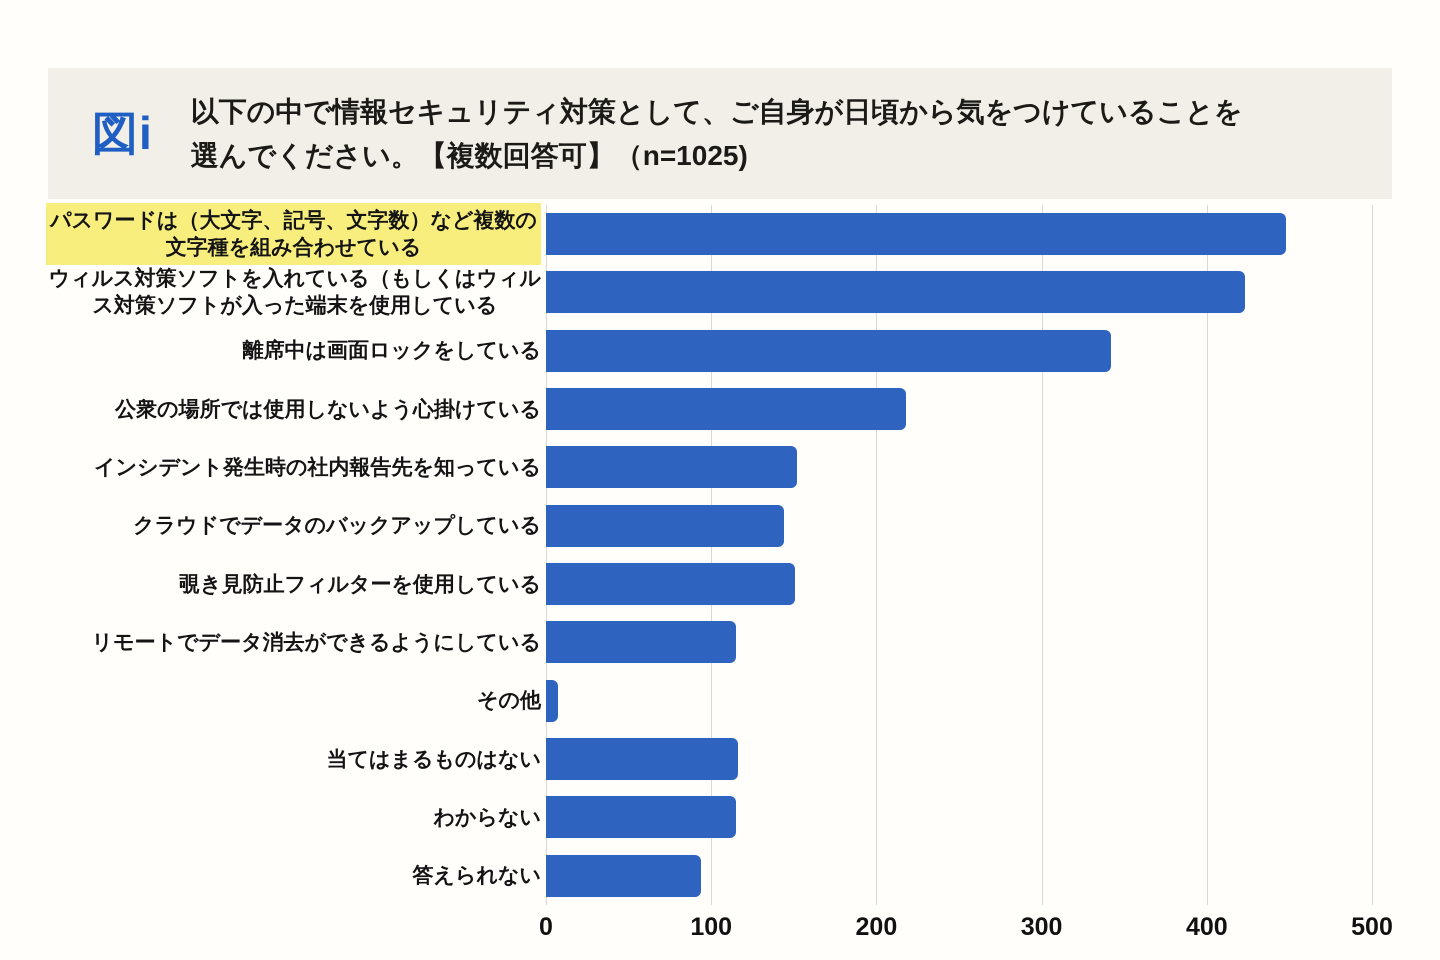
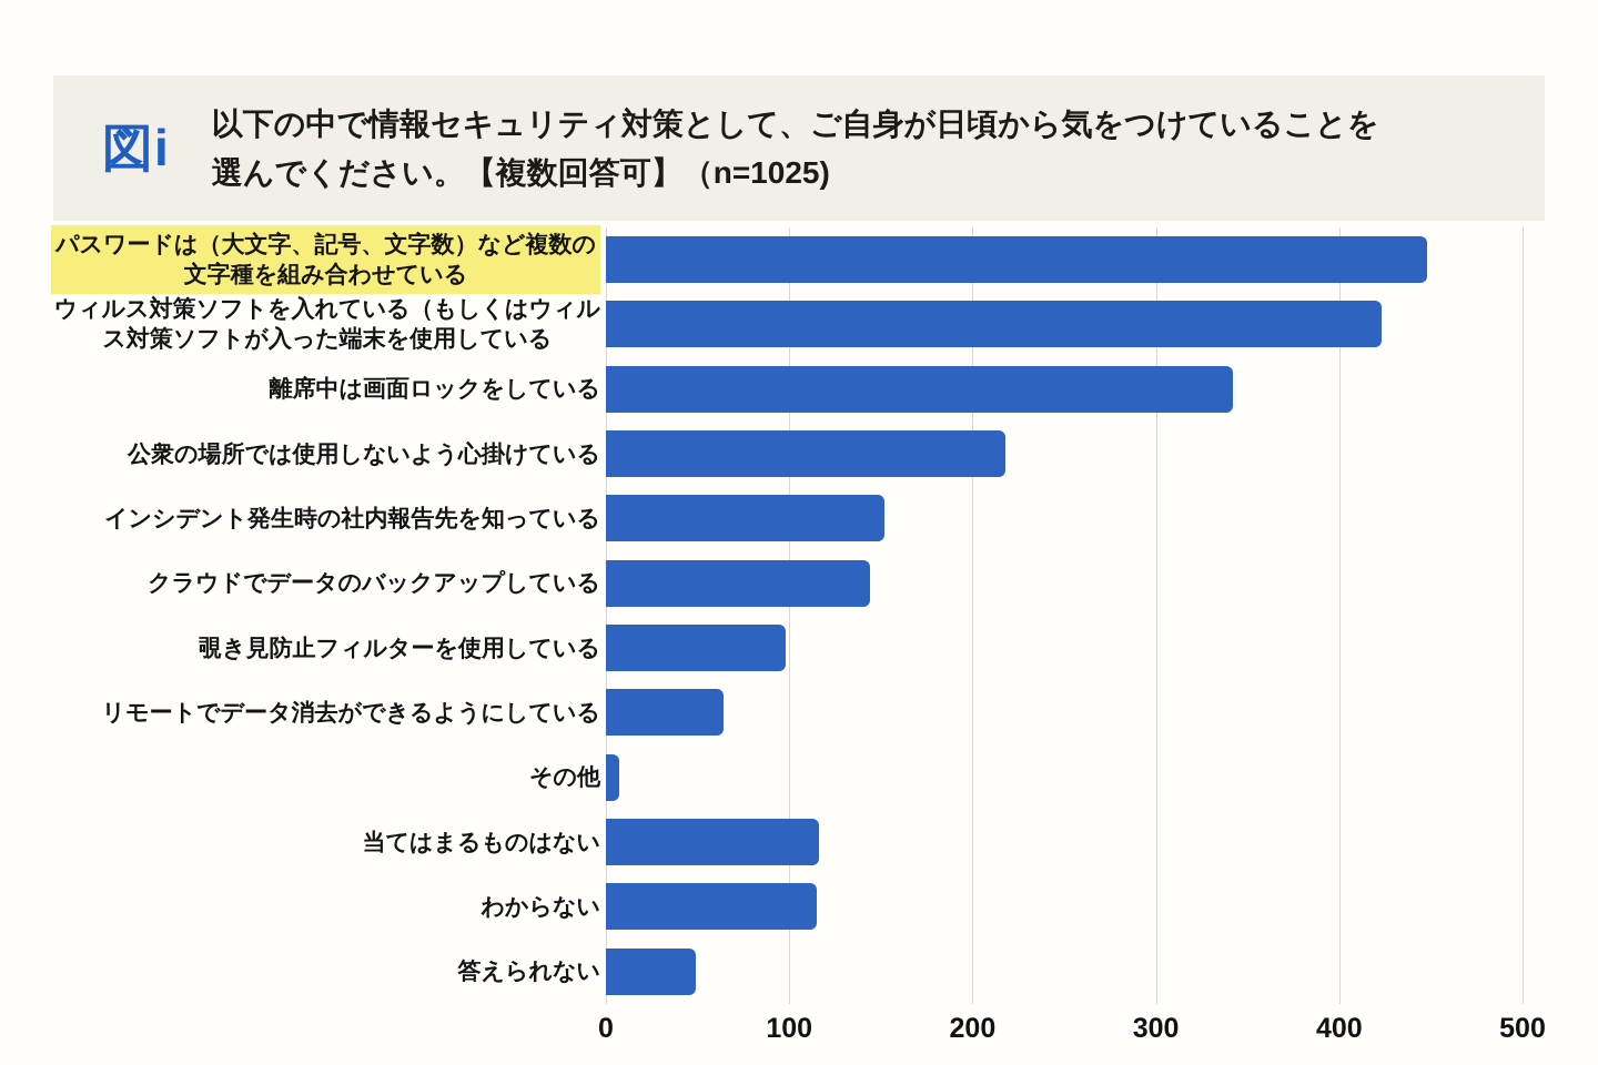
覗き見防止フィルターを使用している: 151 -> 98
リモートでデータ消去ができるようにしている: 115 -> 64
答えられない: 94 -> 49
